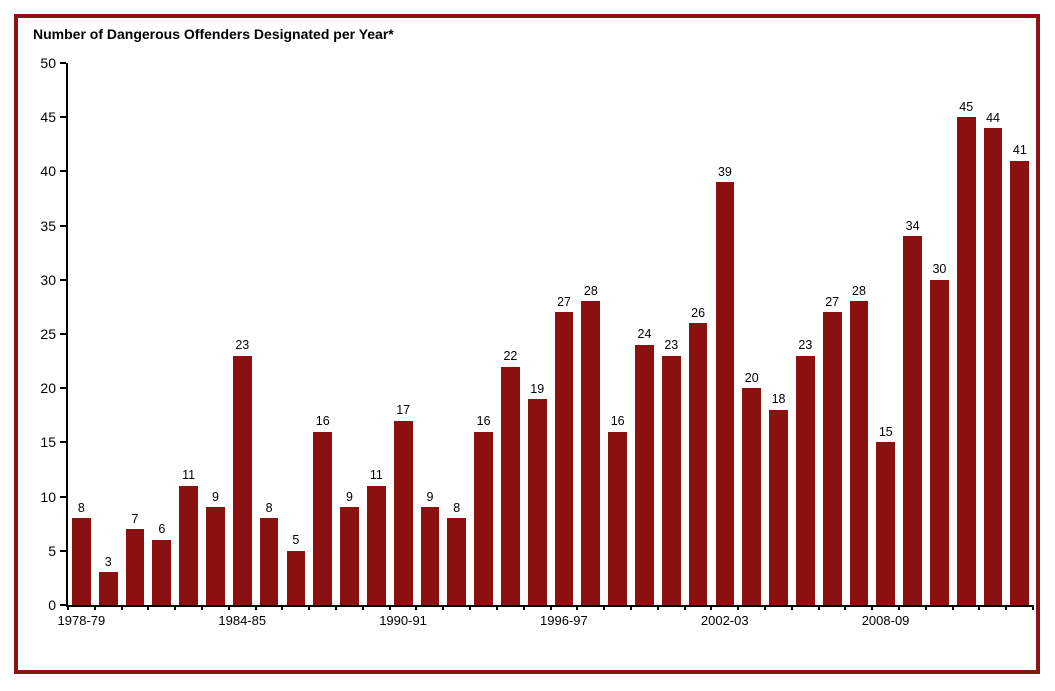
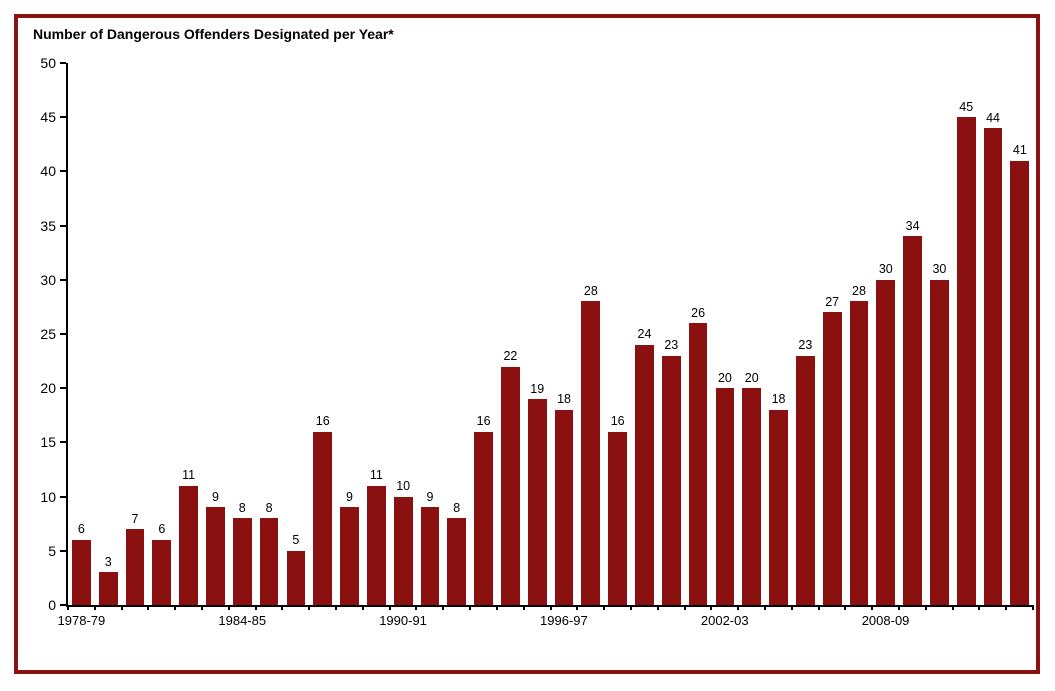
1978-79: 8 -> 6
1984-85: 23 -> 8
1990-91: 17 -> 10
1996-97: 27 -> 18
2002-03: 39 -> 20
2008-09: 15 -> 30
